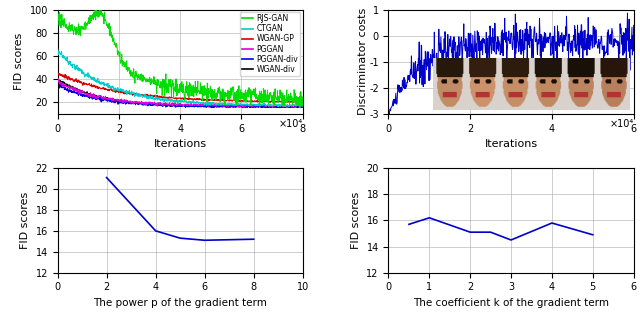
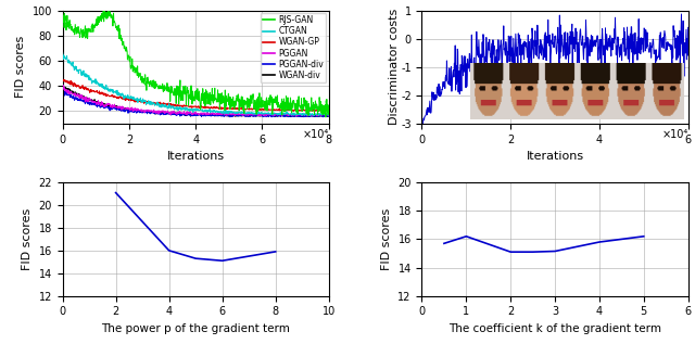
8: 15.2 -> 15.9
3: 14.5 -> 15.2
5: 14.9 -> 16.2
